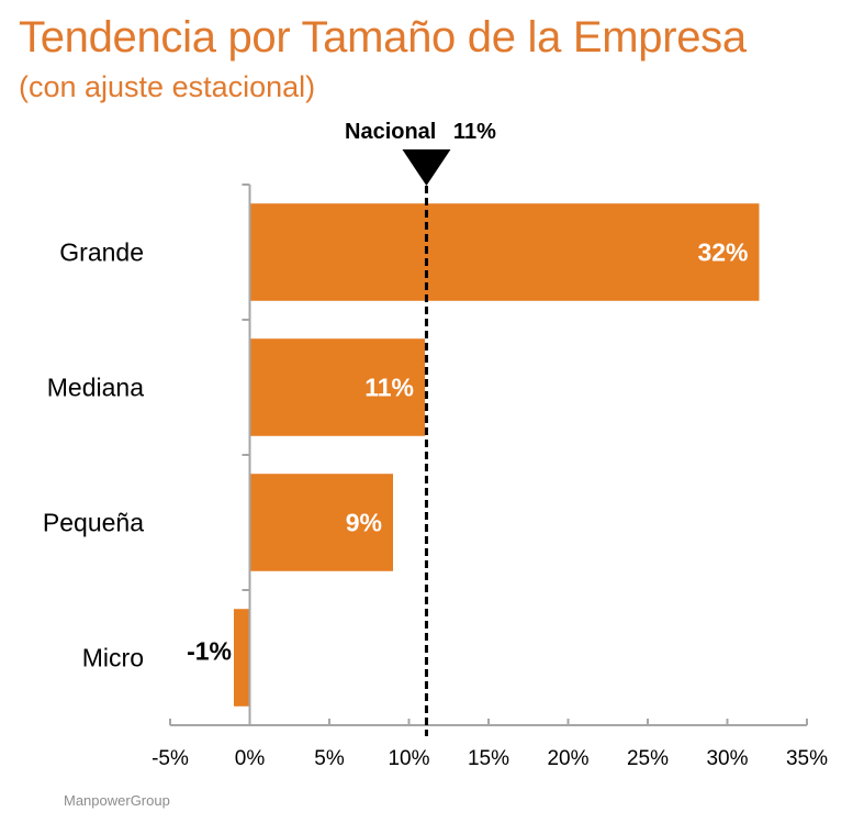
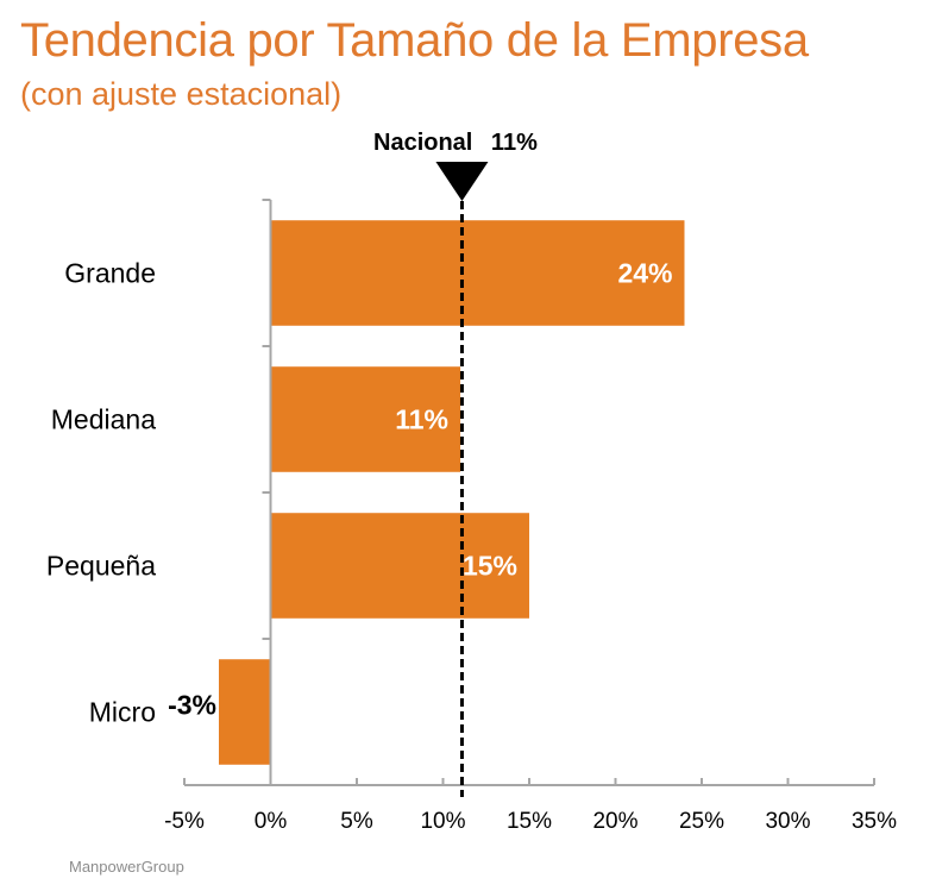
Grande: 32% -> 24%
Pequeña: 9% -> 15%
Micro: -1% -> -3%
